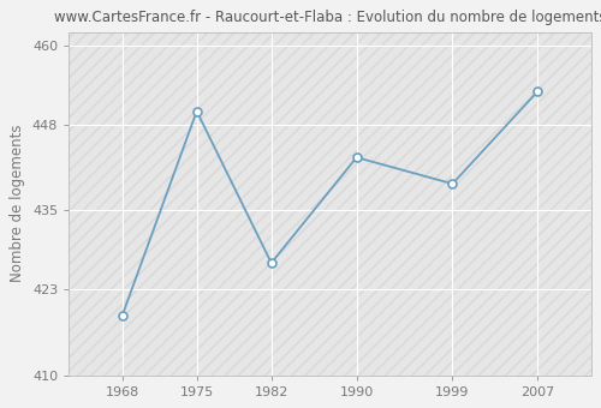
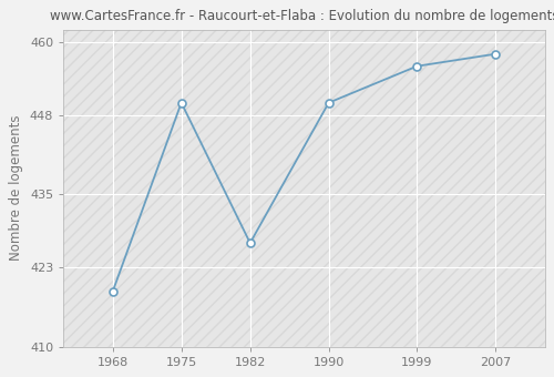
1990: 443 -> 450
1999: 439 -> 456
2007: 453 -> 458
